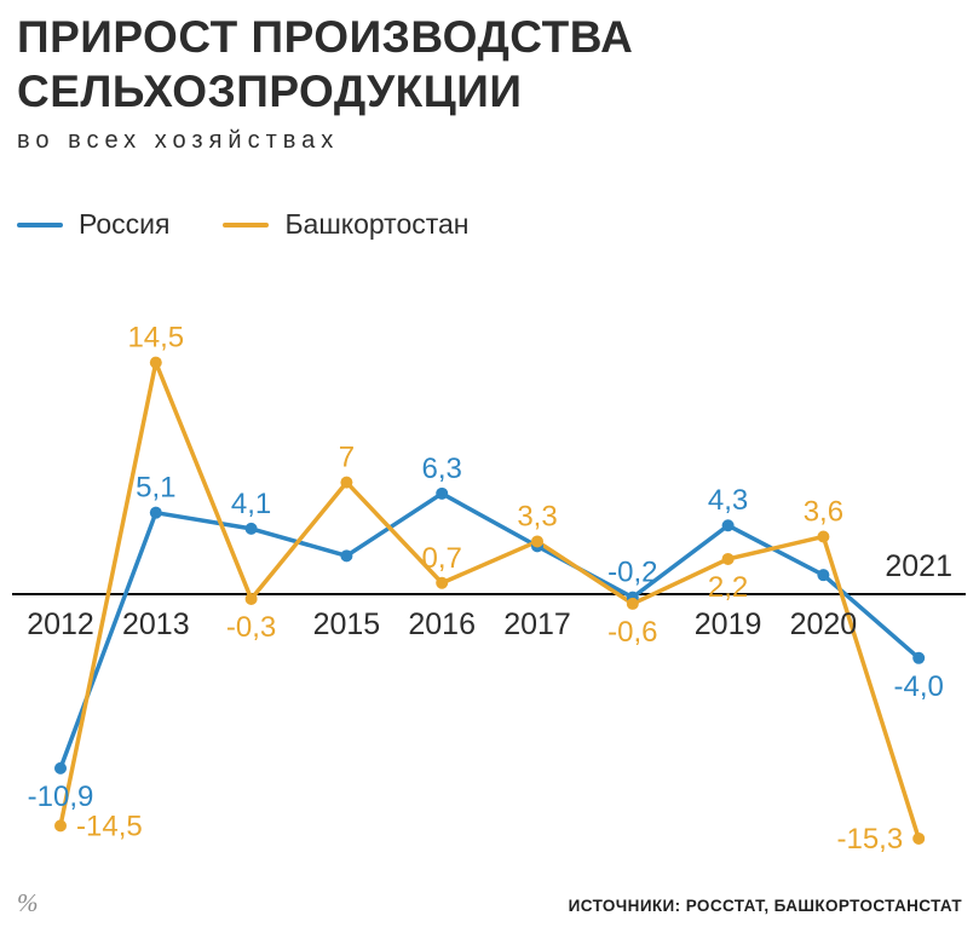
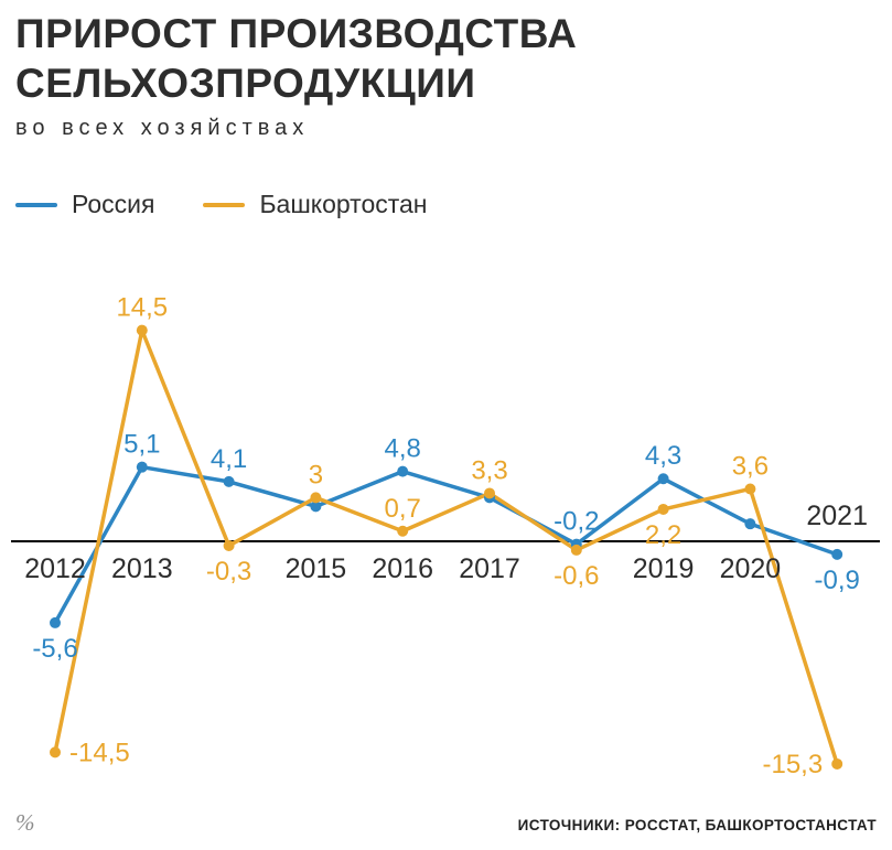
Россия/2012: -10,9 -> -5,6
Башкортостан/2015: 7 -> 3
Россия/2016: 6,3 -> 4,8
Россия/2021: -4,0 -> -0,9
